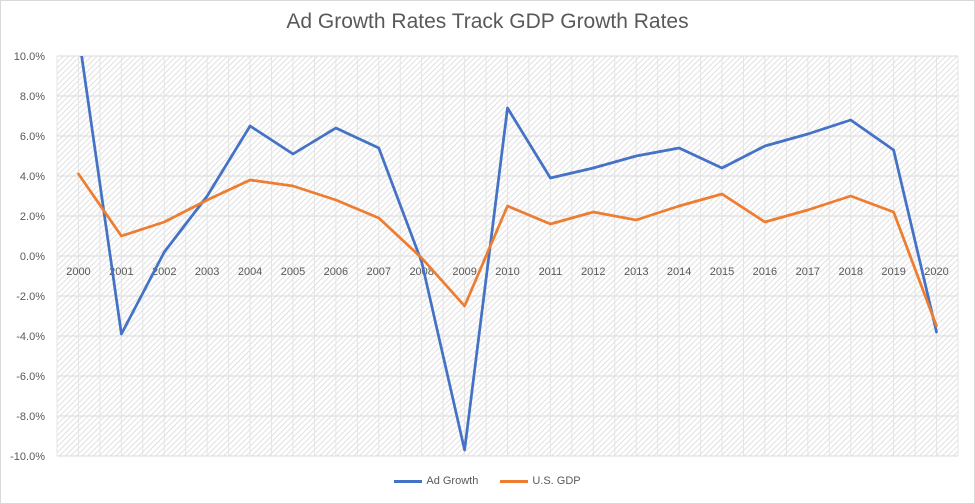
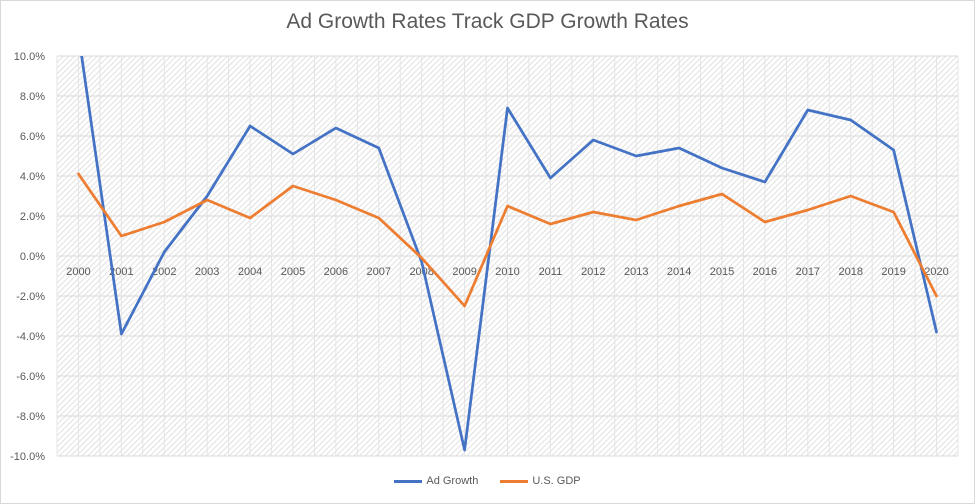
U.S. GDP/2004: 3.8% -> 1.9%
Ad Growth/2012: 4.4% -> 5.8%
Ad Growth/2016: 5.5% -> 3.7%
Ad Growth/2017: 6.1% -> 7.3%
U.S. GDP/2020: -3.5% -> -2.0%
